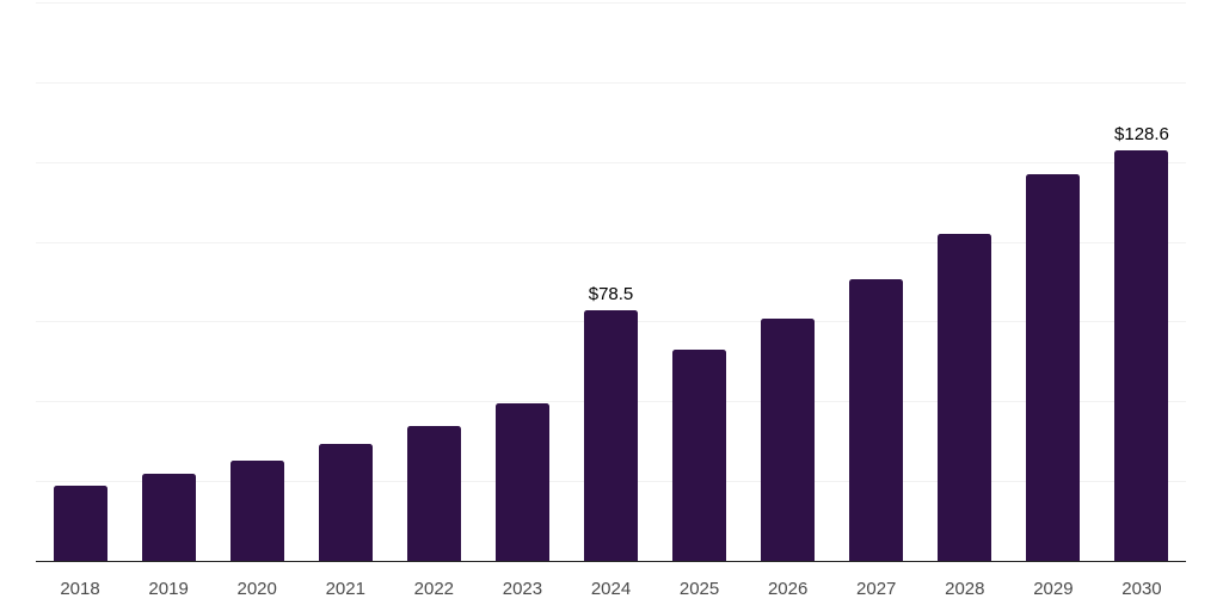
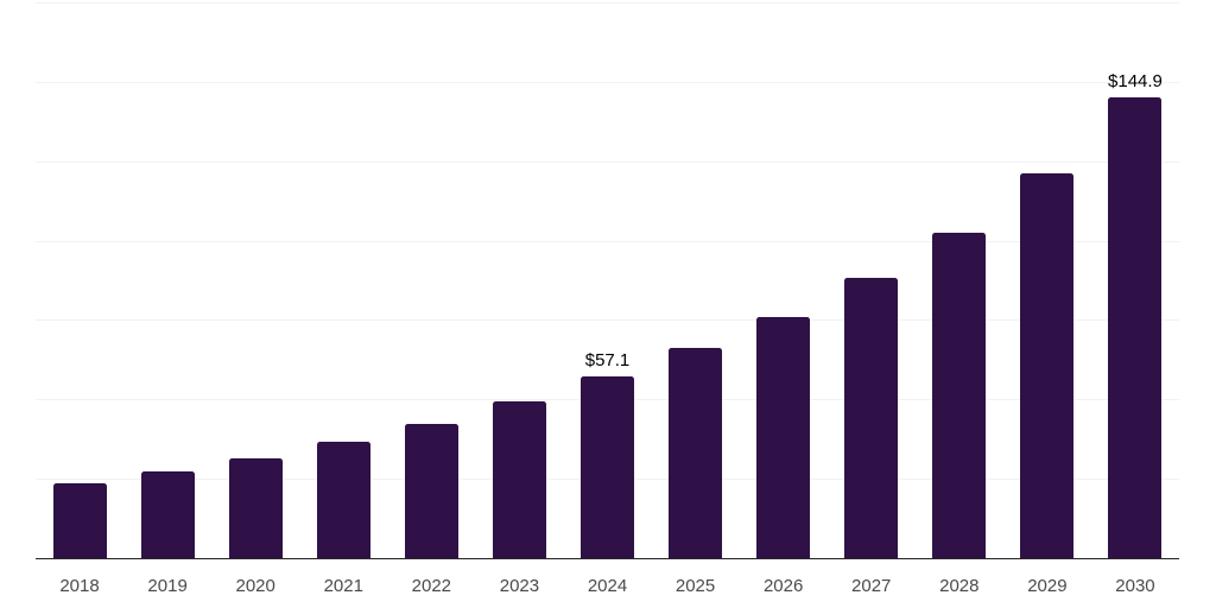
2024: $78.5 -> $57.1
2030: $128.6 -> $144.9
